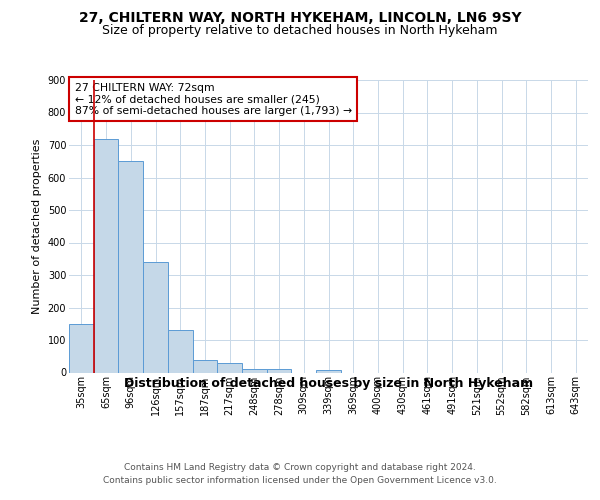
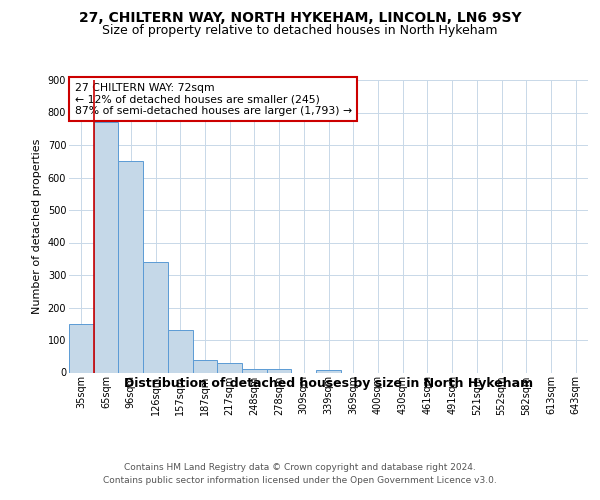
65sqm: 720 -> 770
